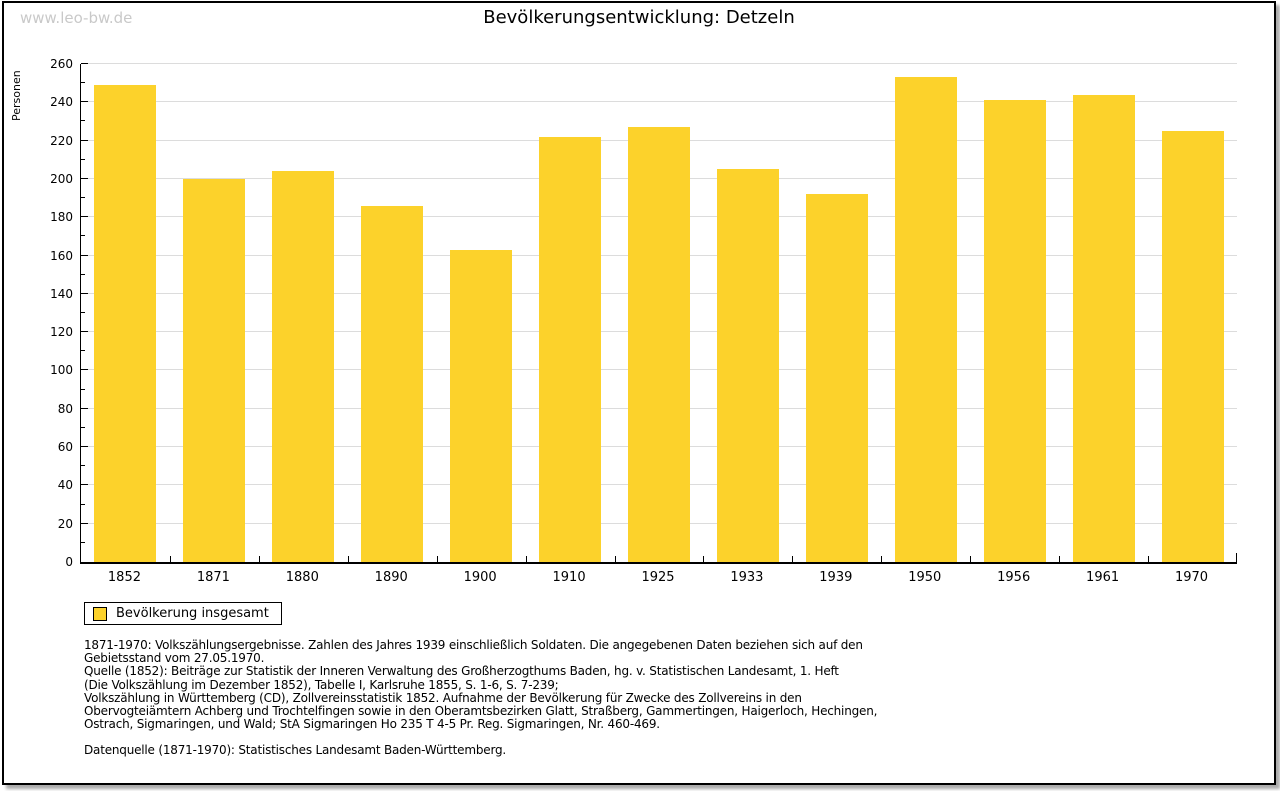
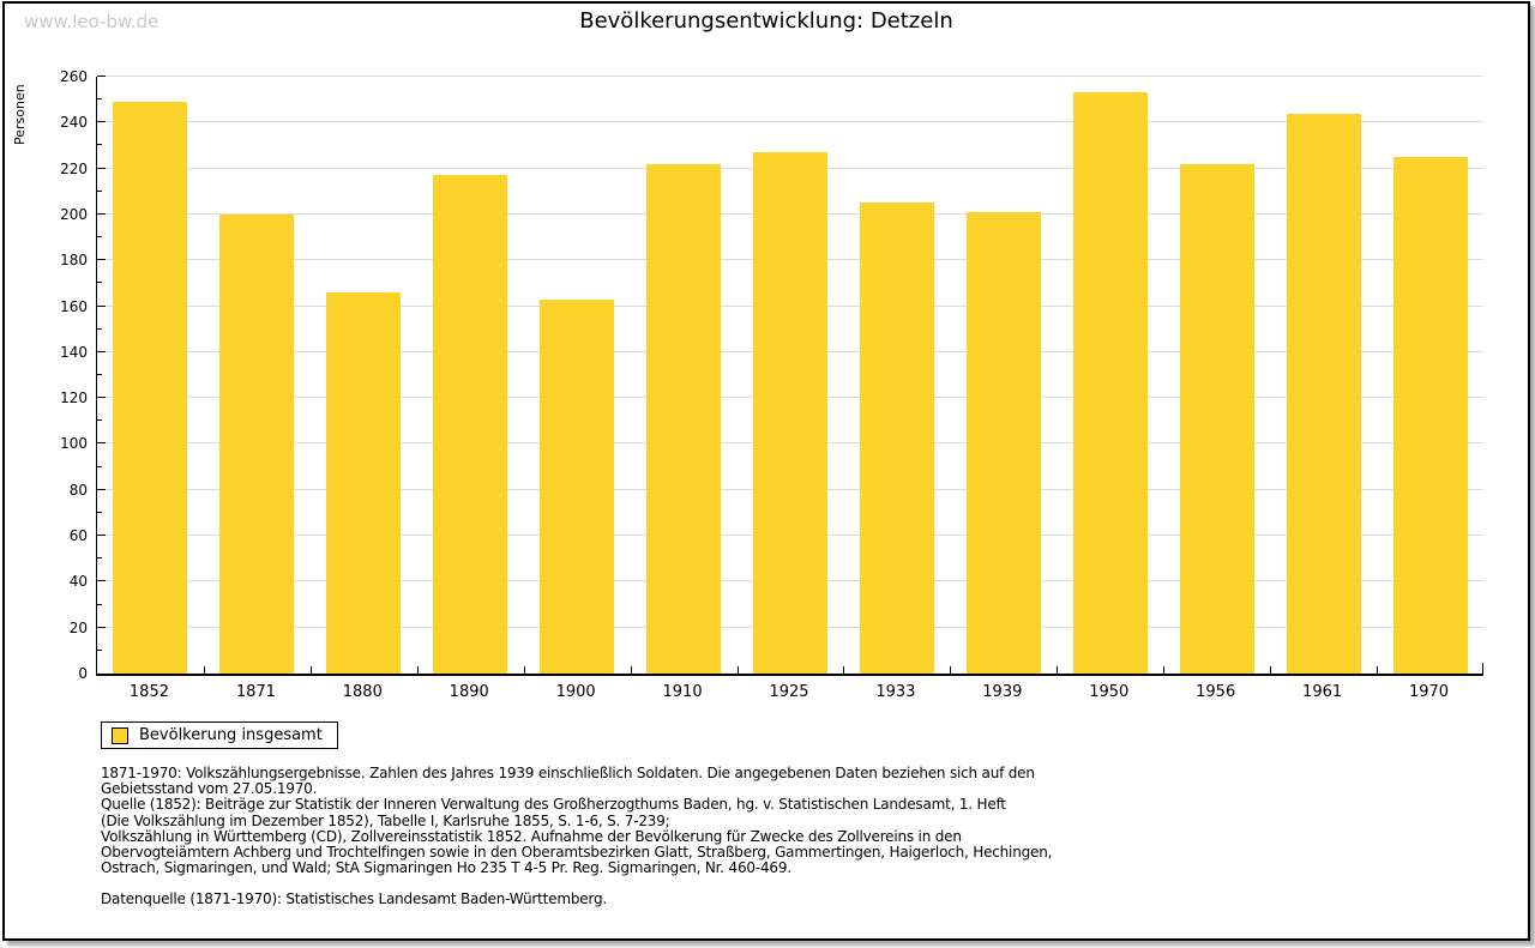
1880: 204 -> 166
1890: 186 -> 217
1939: 192 -> 201
1956: 241 -> 222
